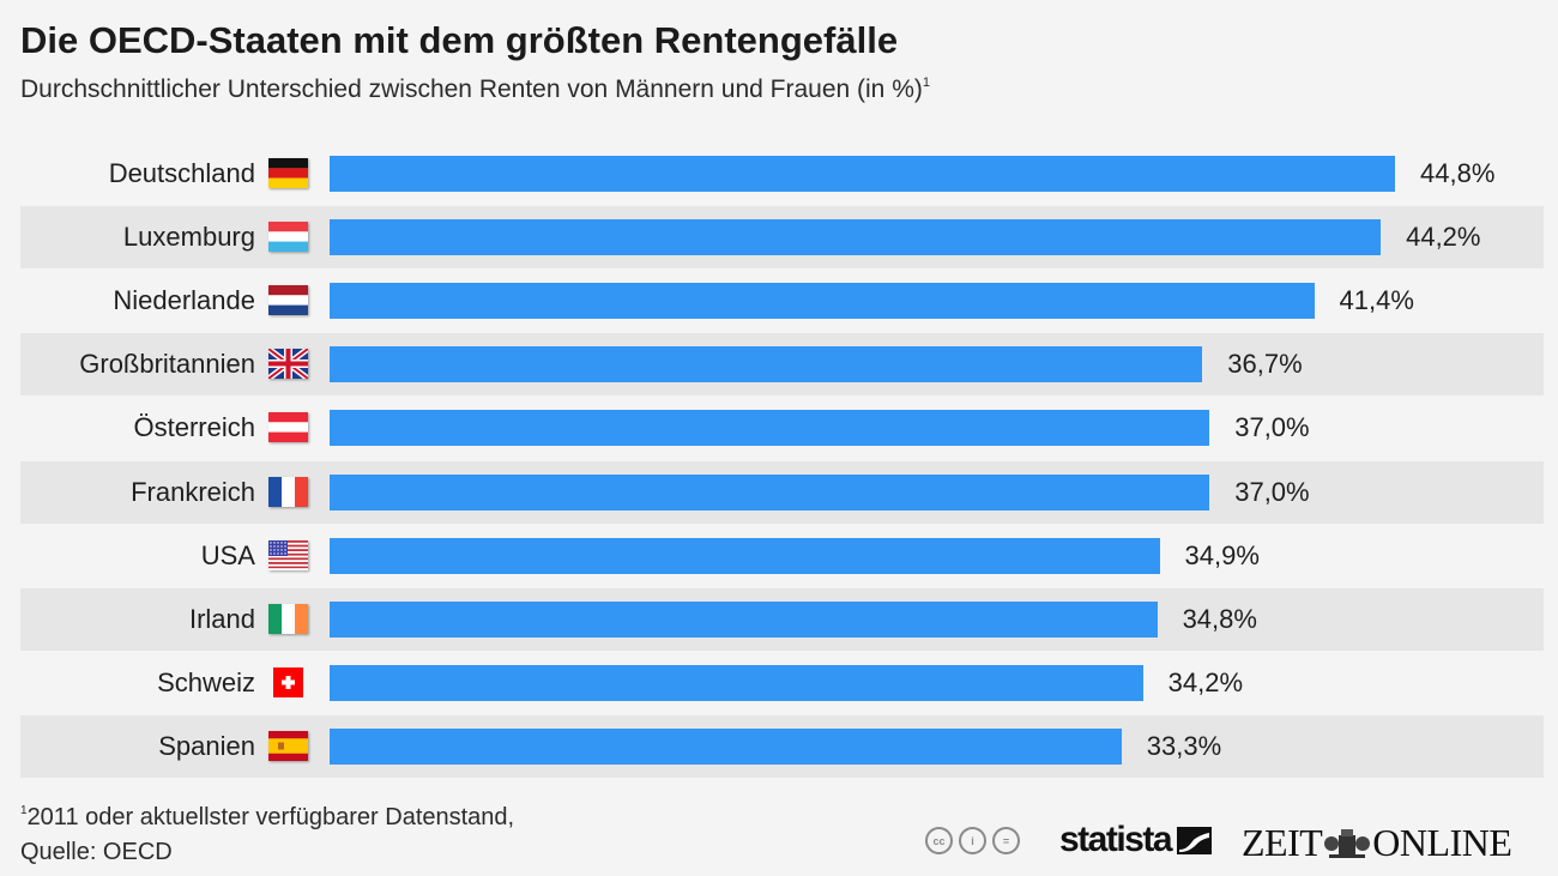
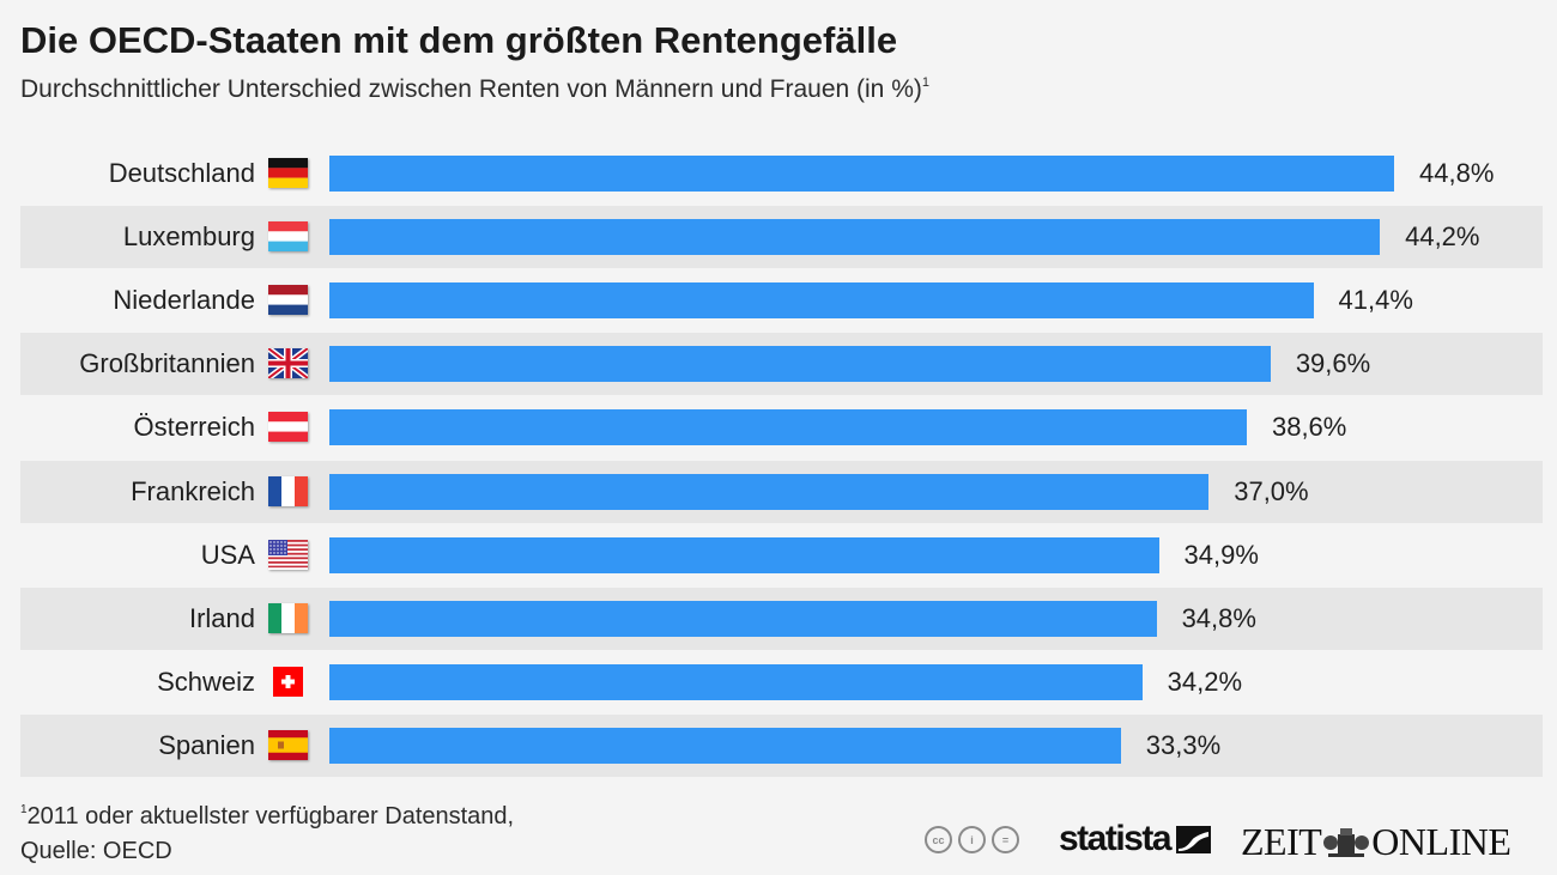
Großbritannien: 36,7% -> 39,6%
Österreich: 37,0% -> 38,6%
